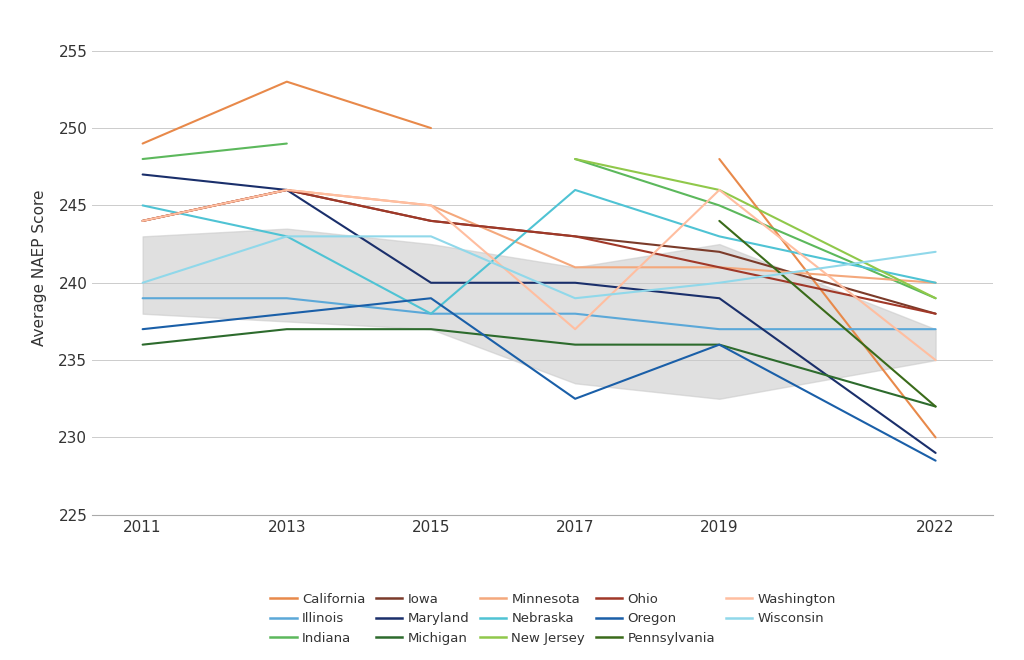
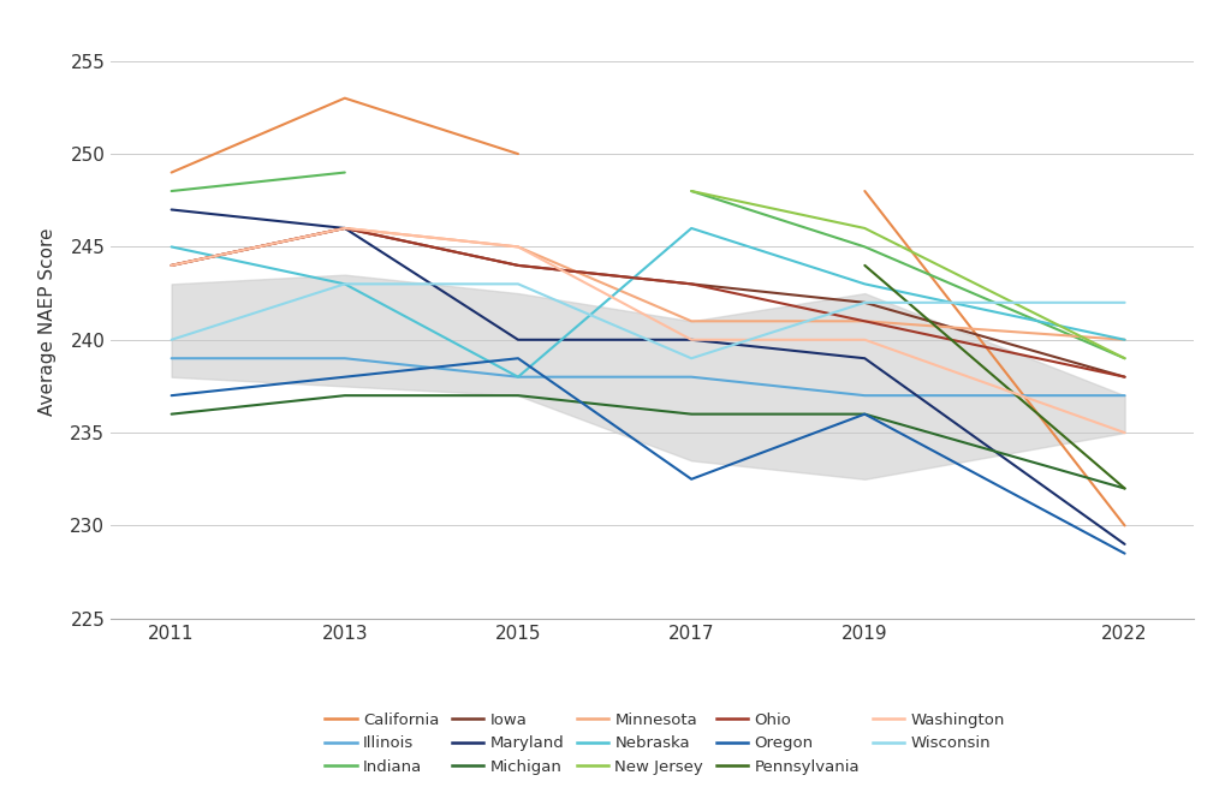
Washington/2017: 237 -> 240
Washington/2019: 246 -> 240
Wisconsin/2019: 240 -> 242
